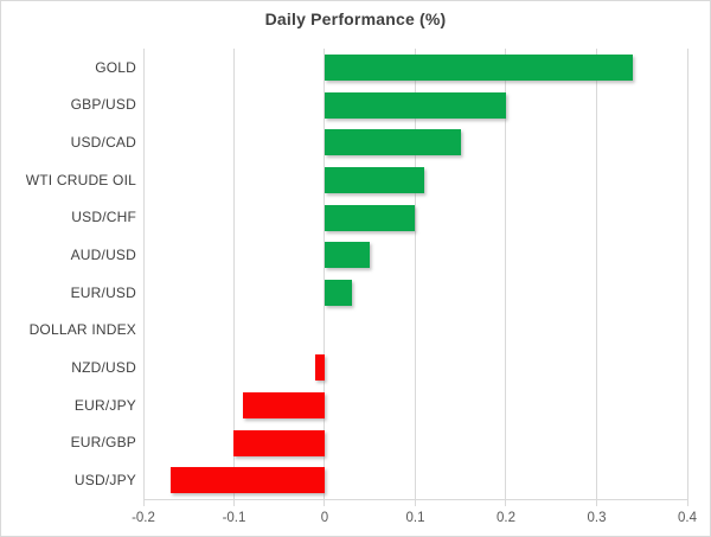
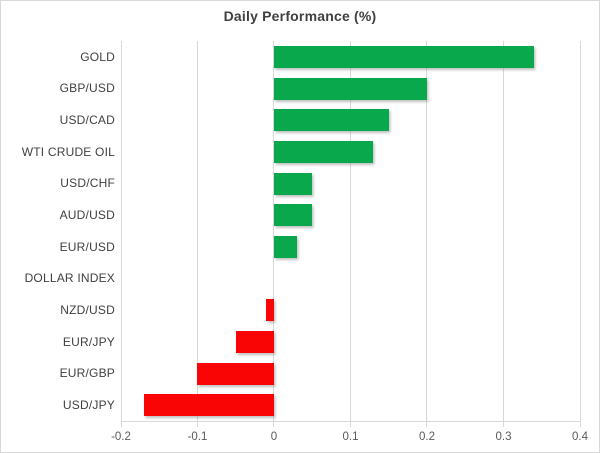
WTI CRUDE OIL: 0.11 -> 0.13
USD/CHF: 0.10 -> 0.05
EUR/JPY: -0.09 -> -0.05
